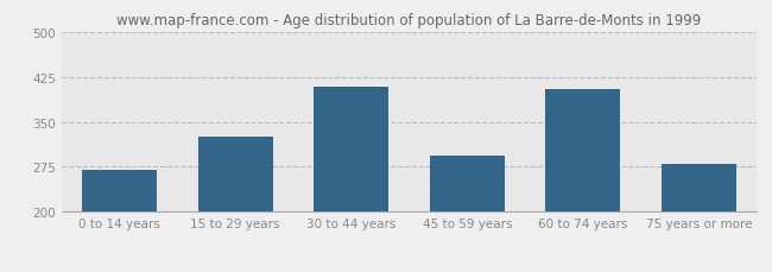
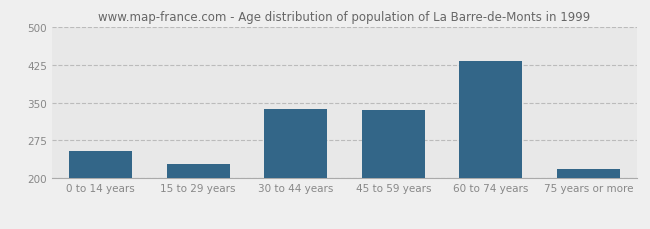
0 to 14 years: 270 -> 255
15 to 29 years: 326 -> 228
30 to 44 years: 408 -> 338
45 to 59 years: 294 -> 335
60 to 74 years: 404 -> 432
75 years or more: 280 -> 218
